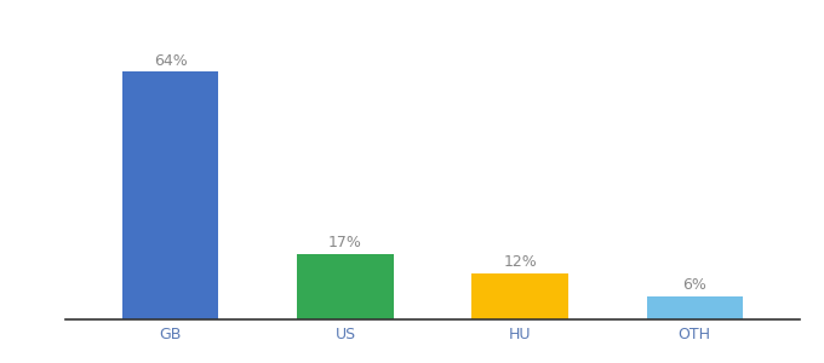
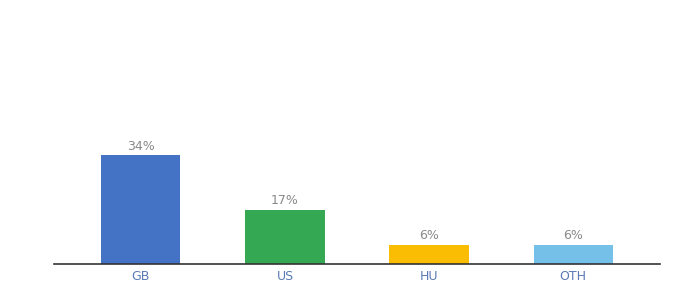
GB: 64% -> 34%
HU: 12% -> 6%
